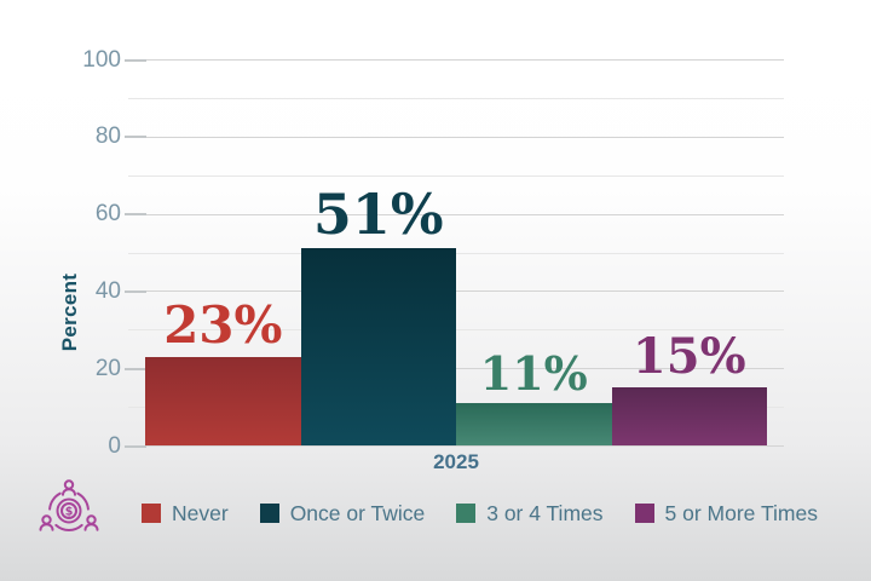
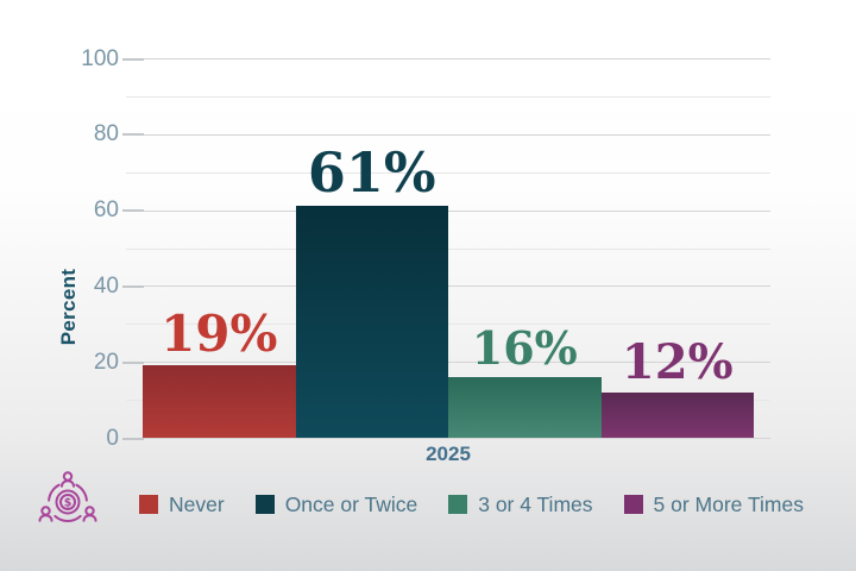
Never: 23% -> 19%
Once or Twice: 51% -> 61%
3 or 4 Times: 11% -> 16%
5 or More Times: 15% -> 12%
